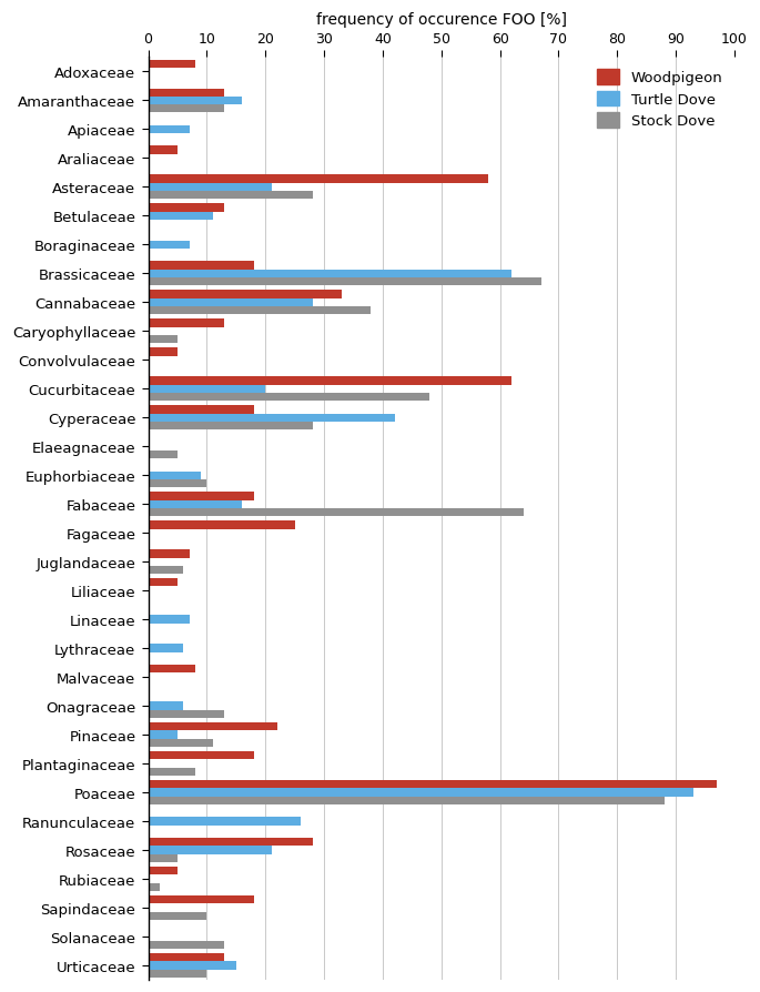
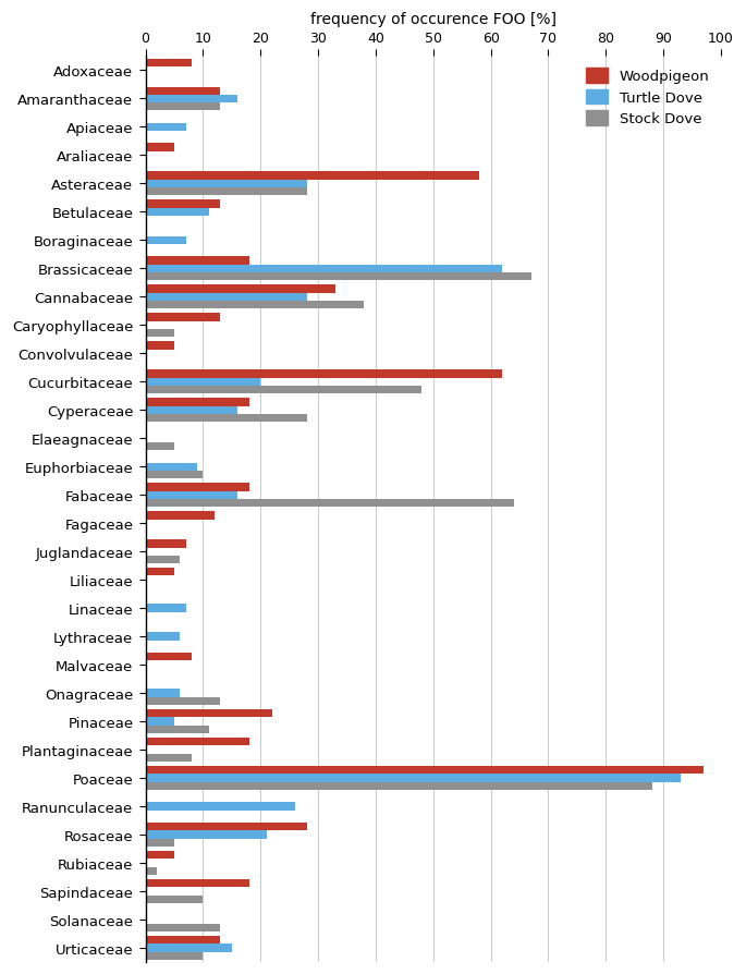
Turtle Dove/Asteraceae: 21 -> 28
Turtle Dove/Cyperaceae: 42 -> 16
Woodpigeon/Fagaceae: 25 -> 12
